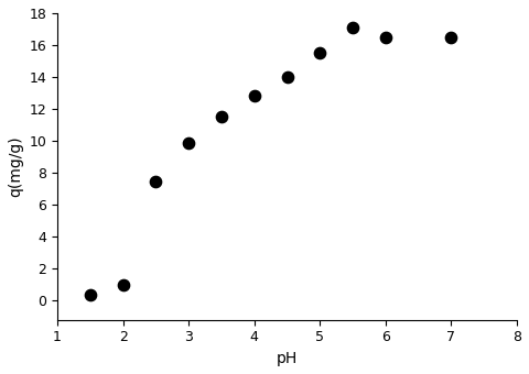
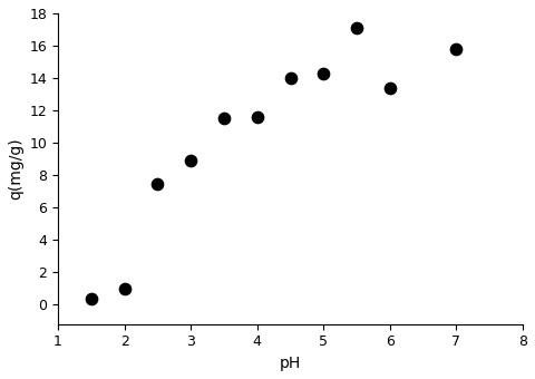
3: 9.9 -> 8.9
4: 12.8 -> 11.6
5: 15.5 -> 14.3
6: 16.5 -> 13.4
7: 16.5 -> 15.8
